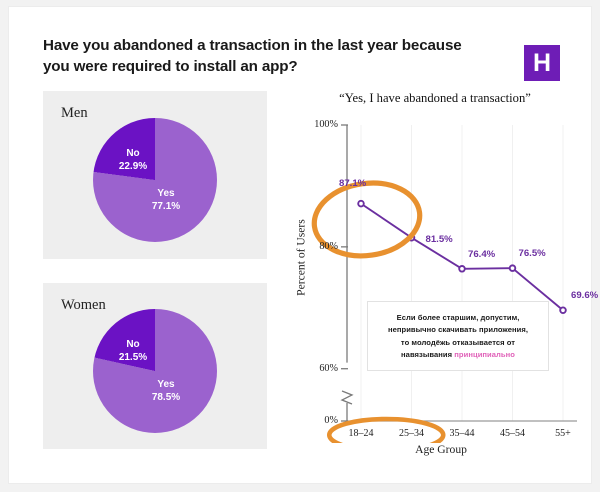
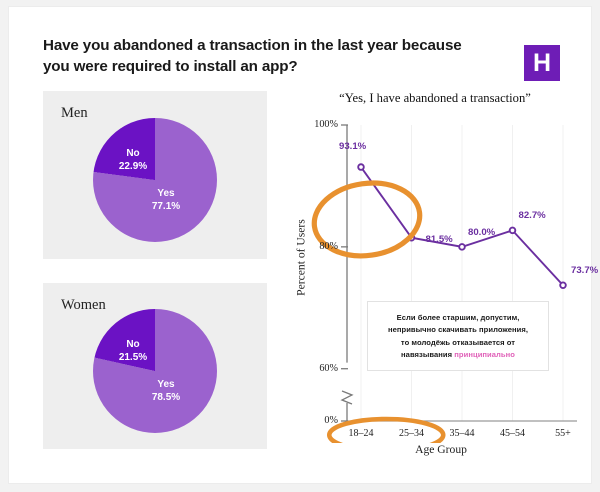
18–24: 87.1% -> 93.1%
35–44: 76.4% -> 80.0%
45–54: 76.5% -> 82.7%
55+: 69.6% -> 73.7%
